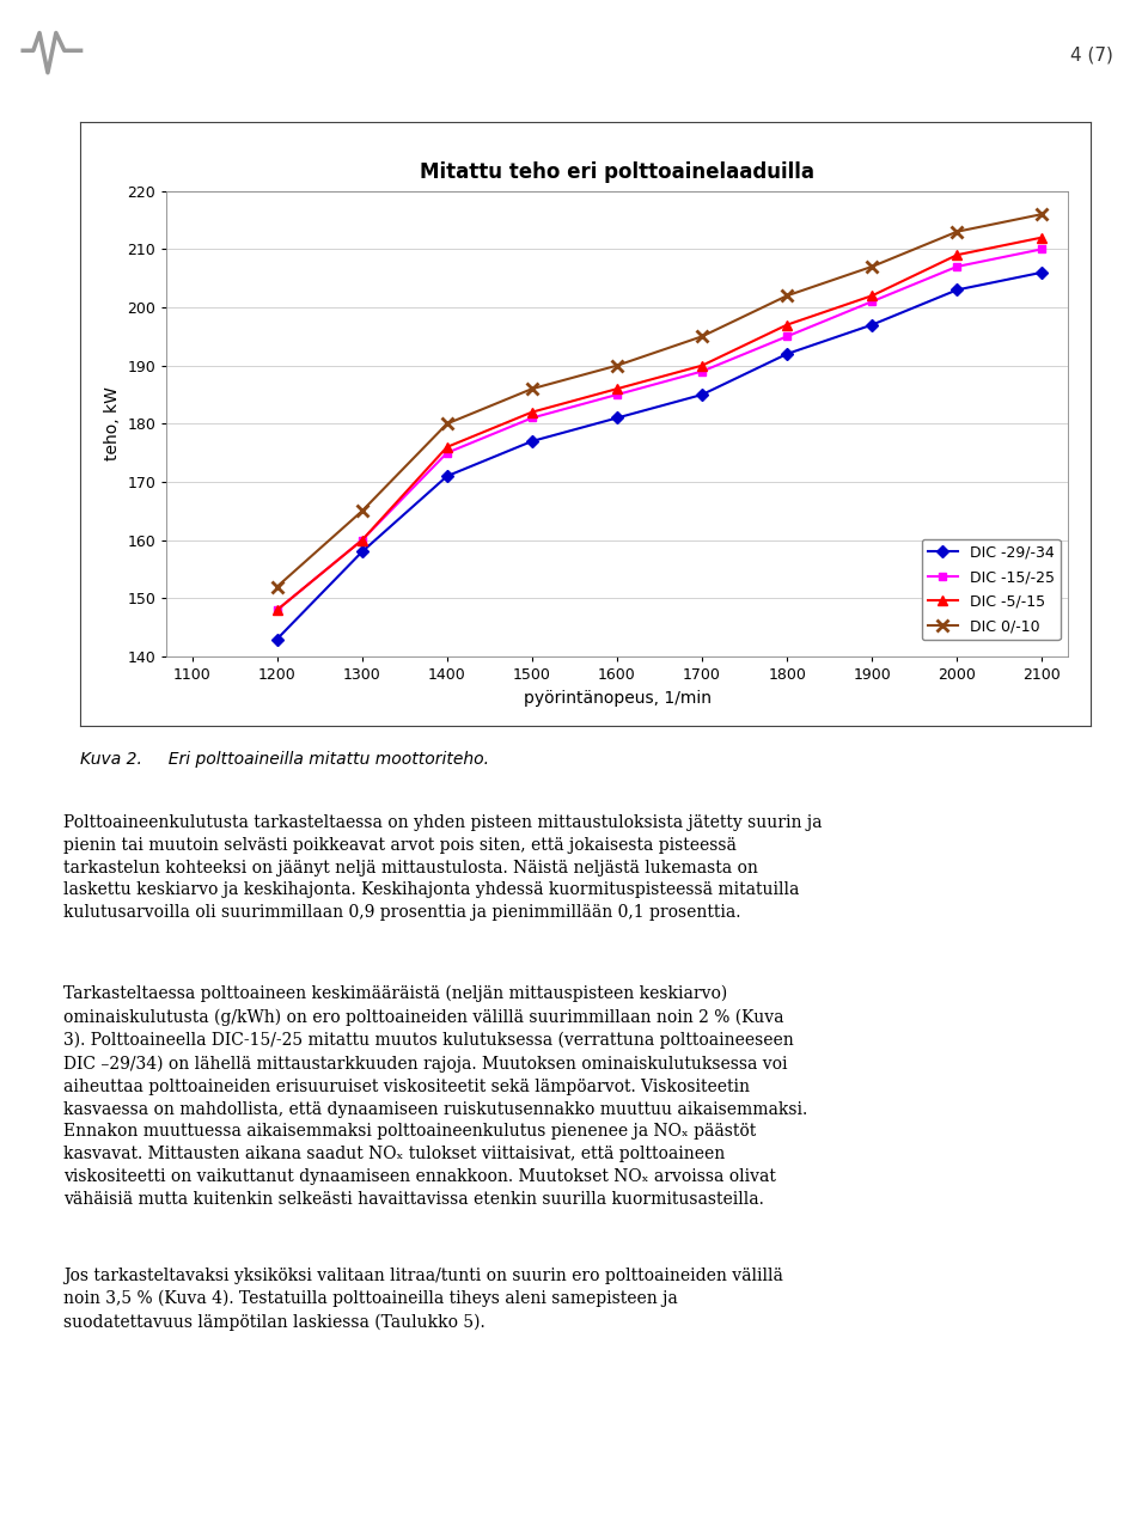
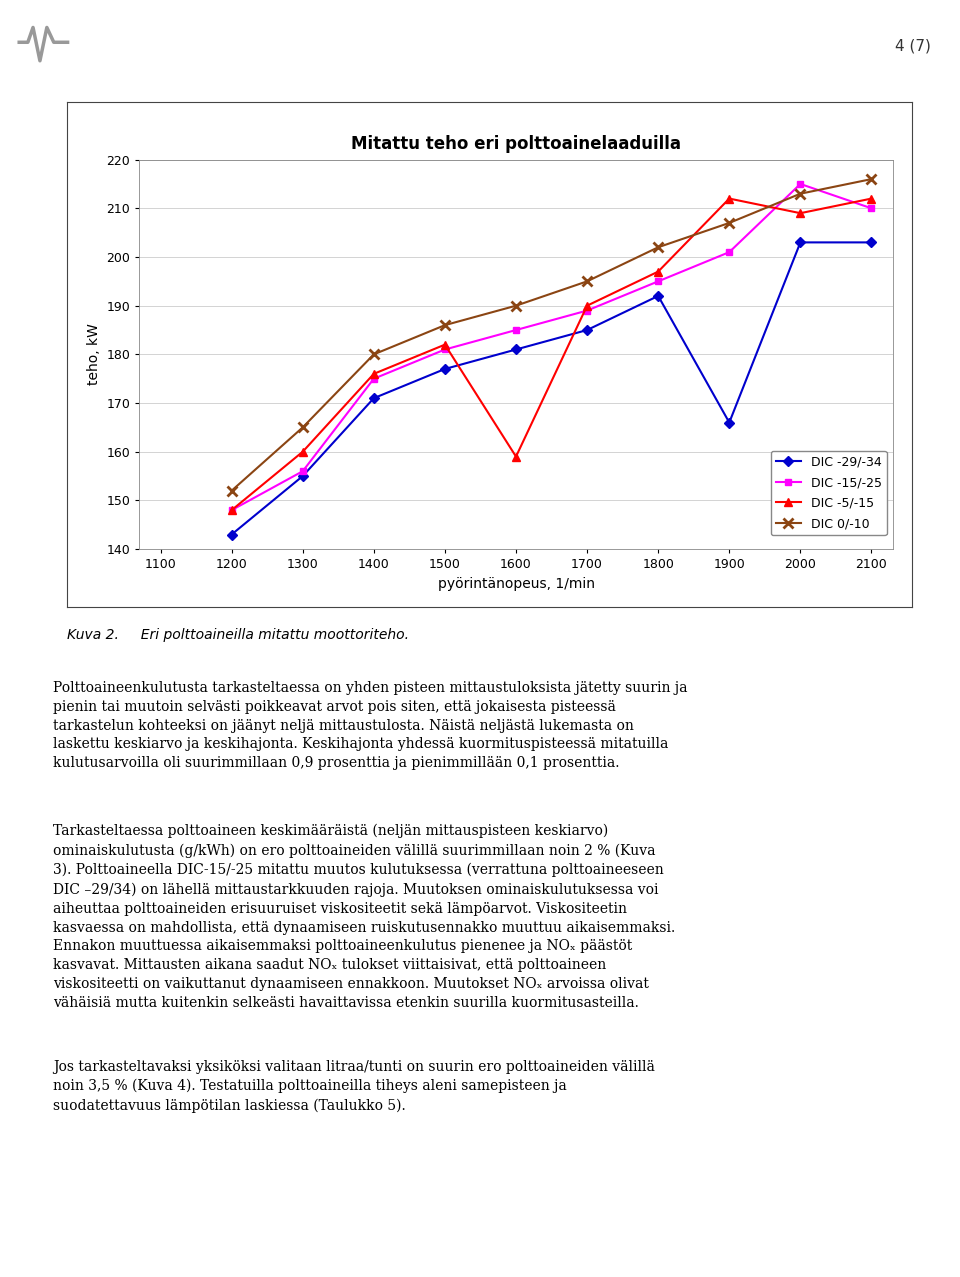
DIC -29/-34/1300: 158 -> 155
DIC -15/-25/1300: 160 -> 156
DIC -5/-15/1600: 186 -> 159
DIC -29/-34/1900: 197 -> 166
DIC -5/-15/1900: 202 -> 212
DIC -15/-25/2000: 207 -> 215
DIC -29/-34/2100: 206 -> 203
